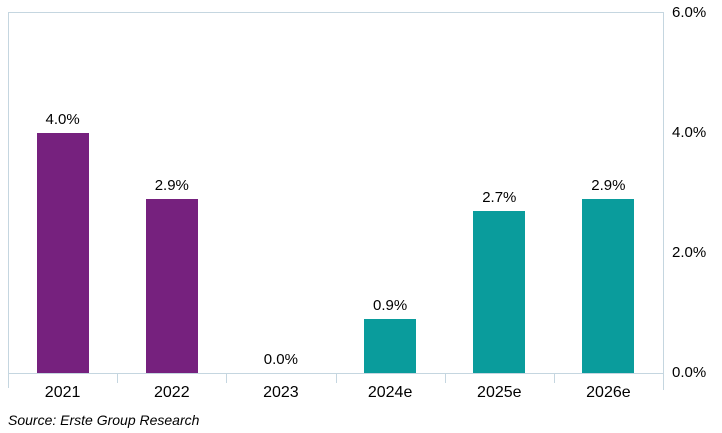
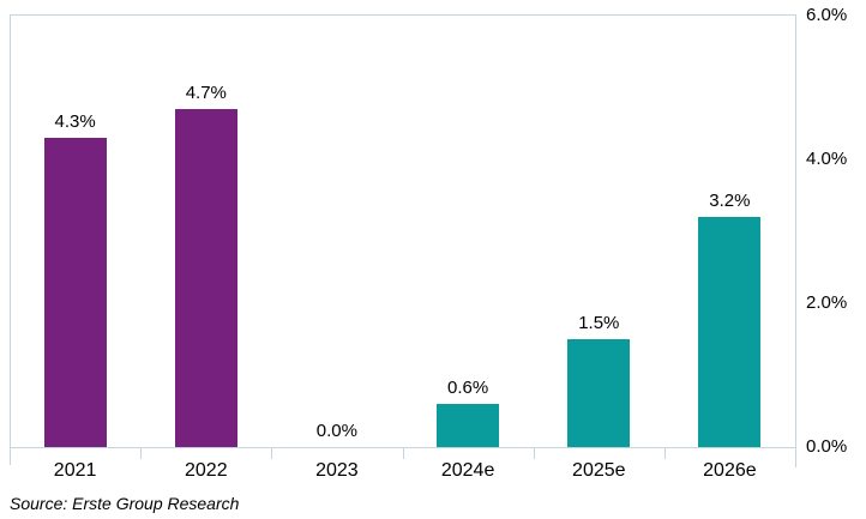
2021: 4.0% -> 4.3%
2022: 2.9% -> 4.7%
2024e: 0.9% -> 0.6%
2025e: 2.7% -> 1.5%
2026e: 2.9% -> 3.2%
